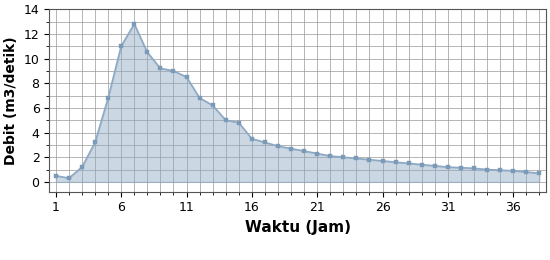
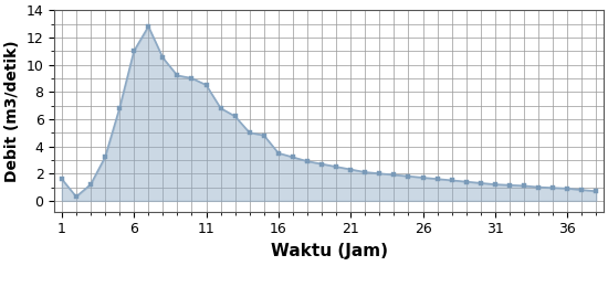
1: 0.5 -> 1.6
